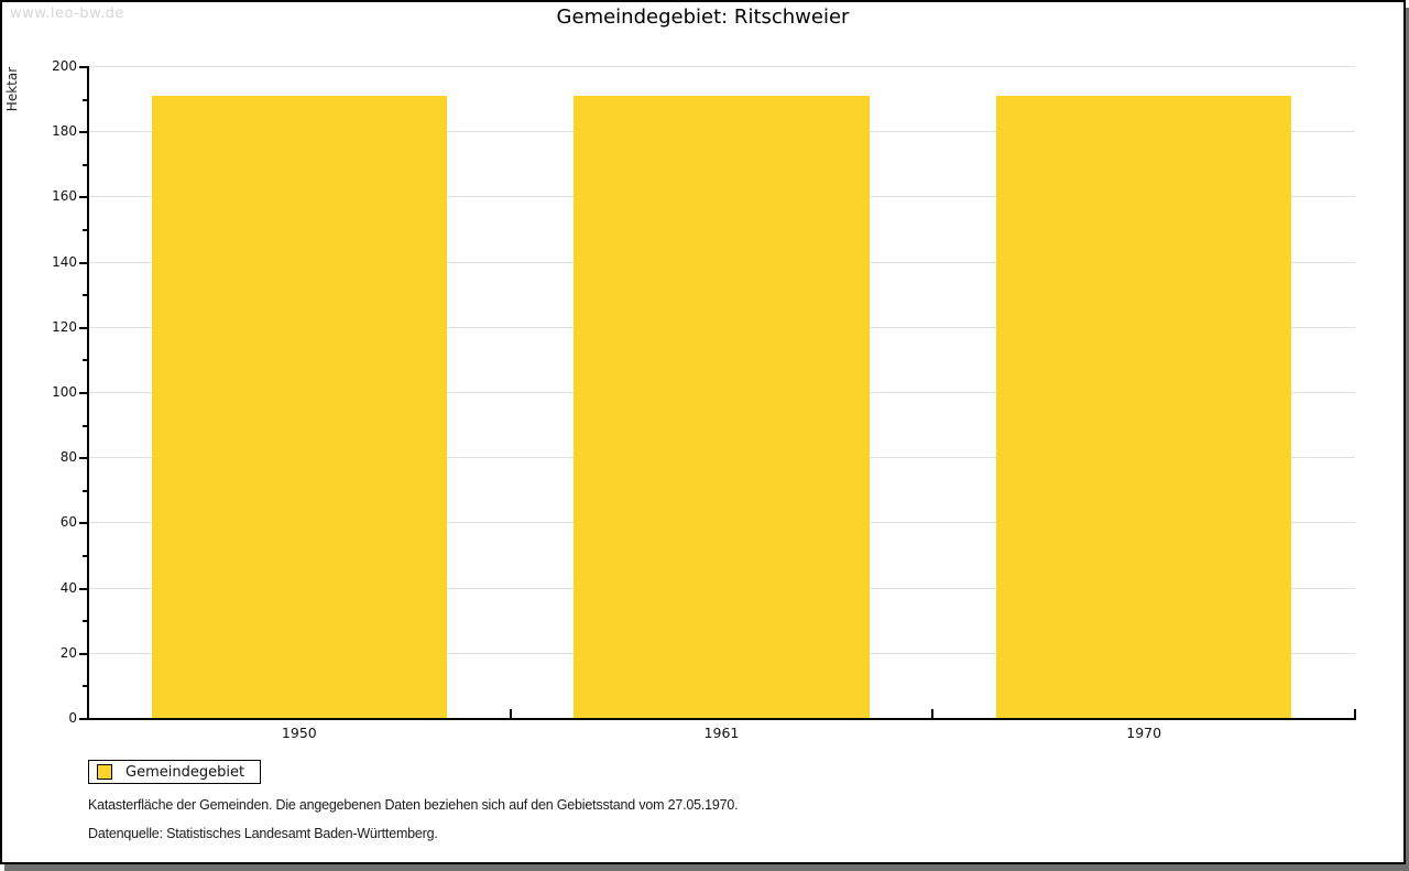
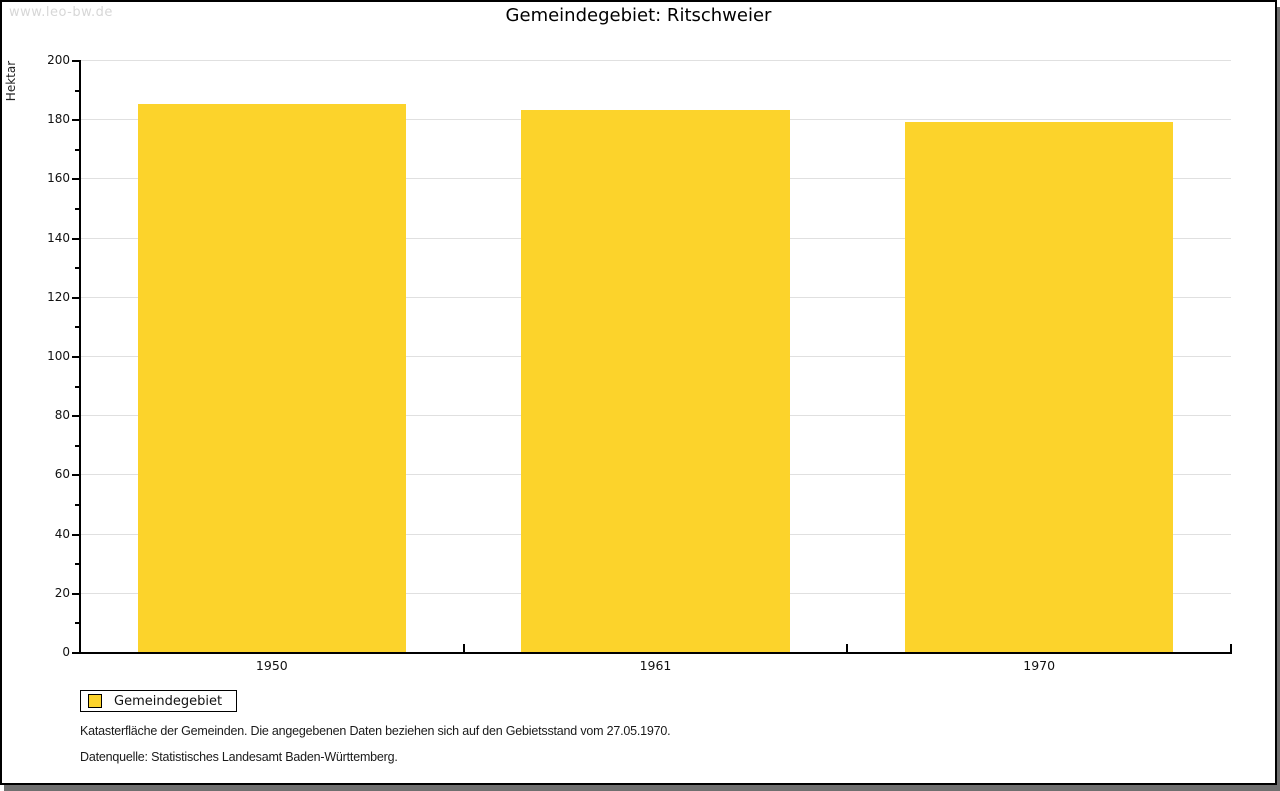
1950: 191 -> 185
1961: 191 -> 183
1970: 191 -> 179
